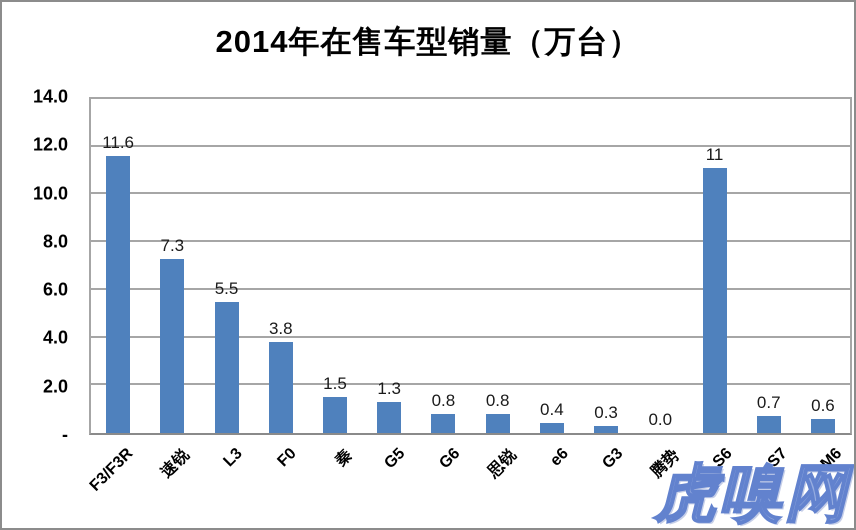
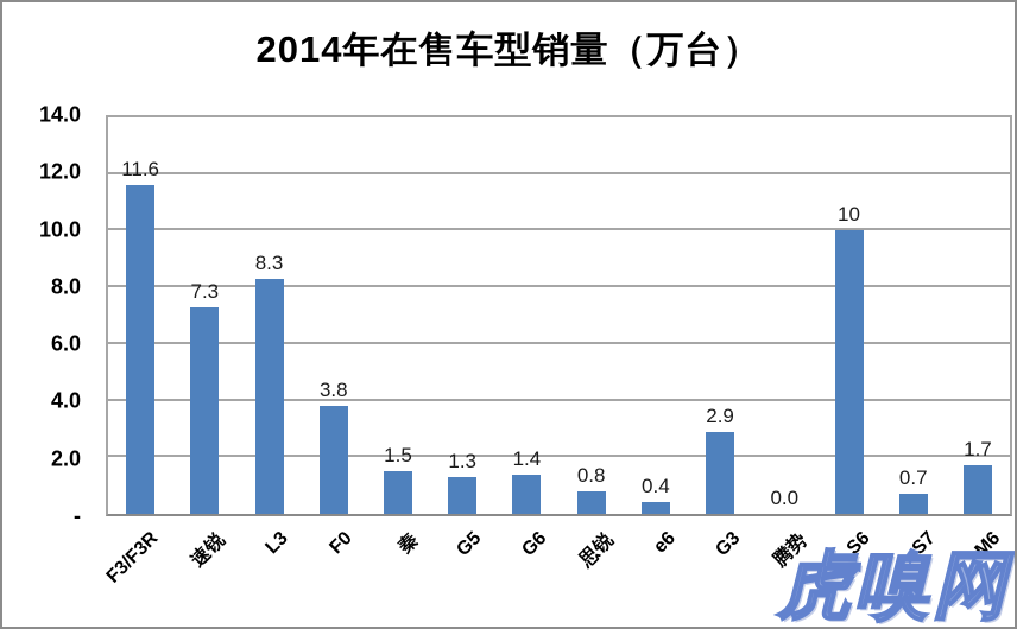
L3: 5.5 -> 8.3
G6: 0.8 -> 1.4
G3: 0.3 -> 2.9
S6: 11 -> 10
M6: 0.6 -> 1.7
